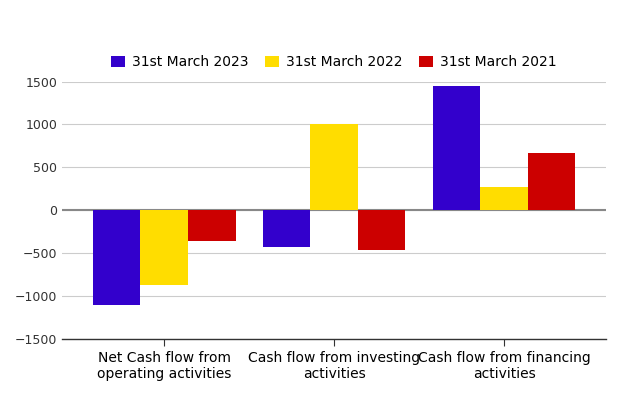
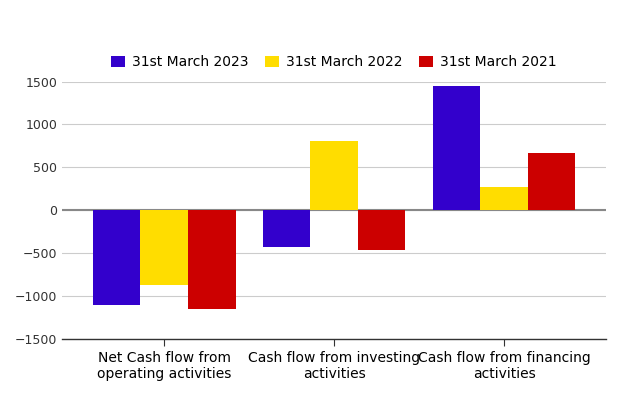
31st March 2021/Net Cash flow from operating activities: -360 -> -1150
31st March 2022/Cash flow from investing activities: 1000 -> 810
